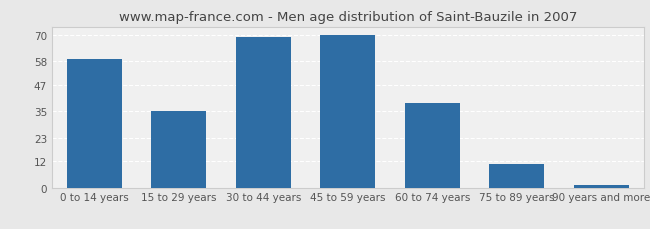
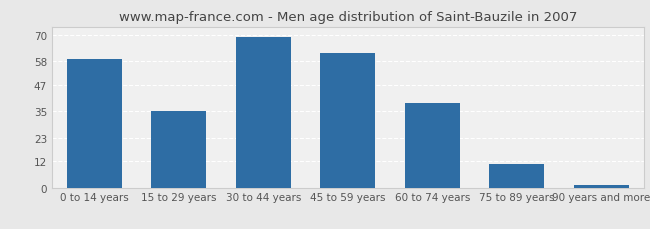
45 to 59 years: 70 -> 62
